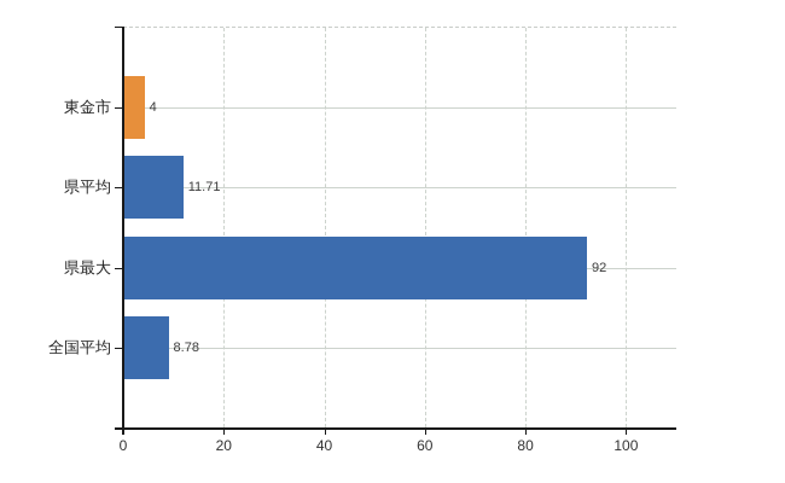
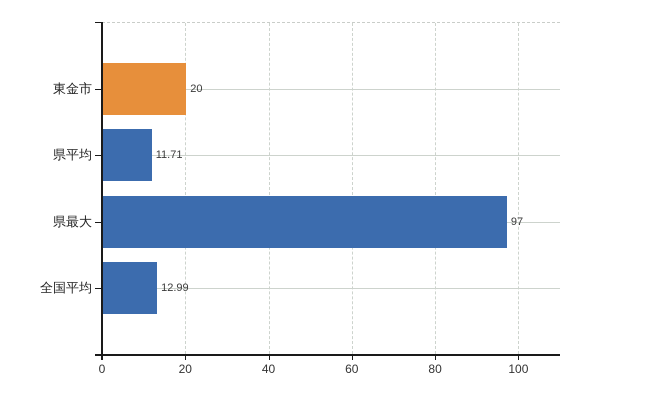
東金市: 4 -> 20
県最大: 92 -> 97
全国平均: 8.78 -> 12.99
